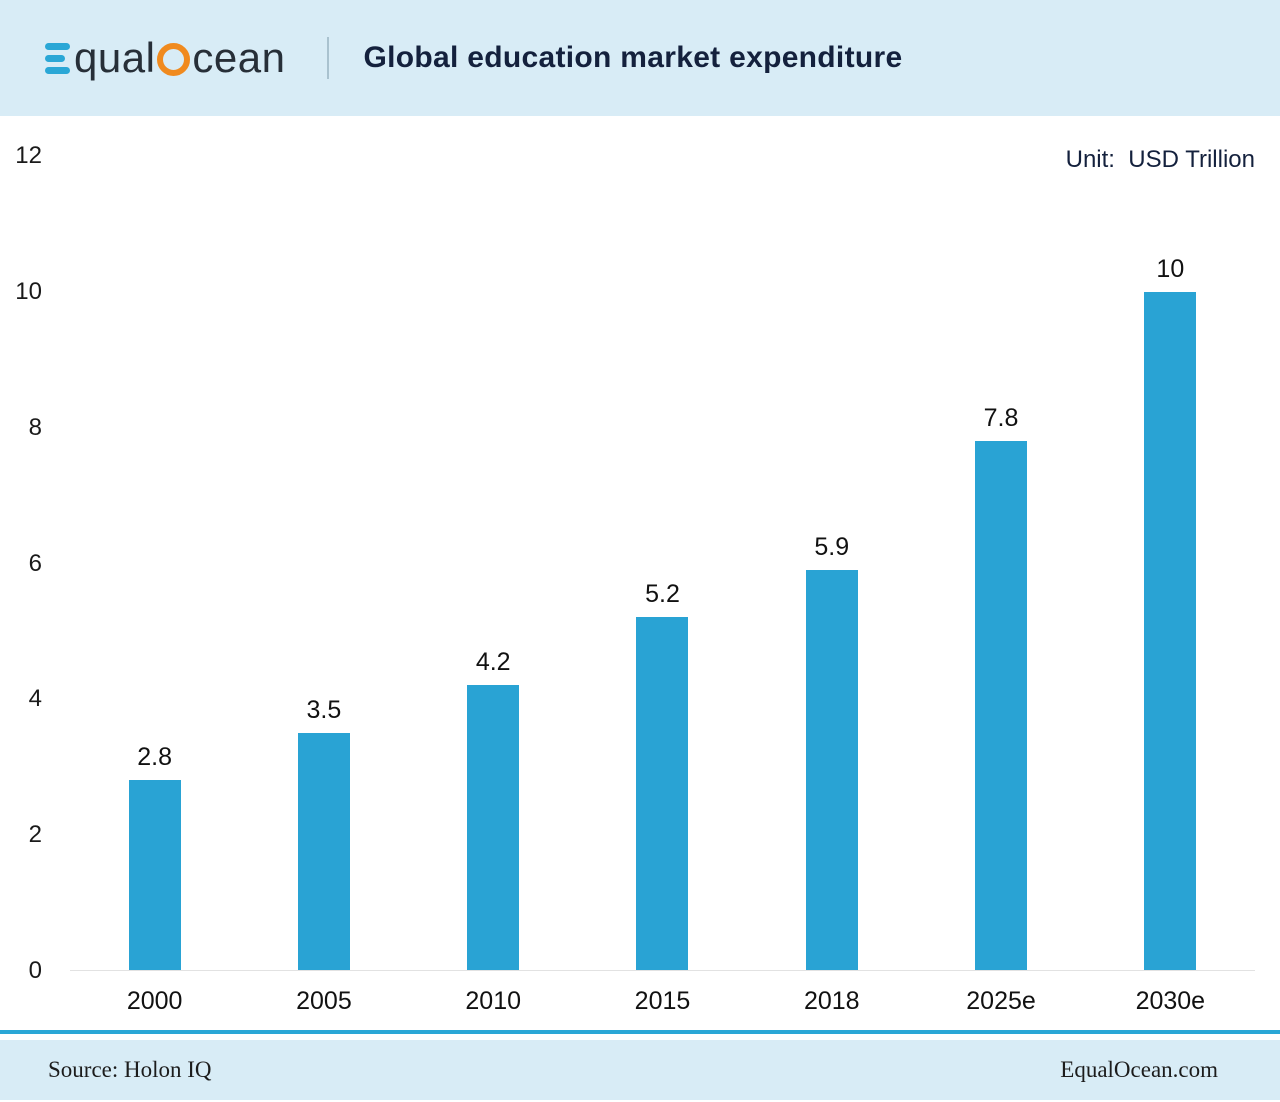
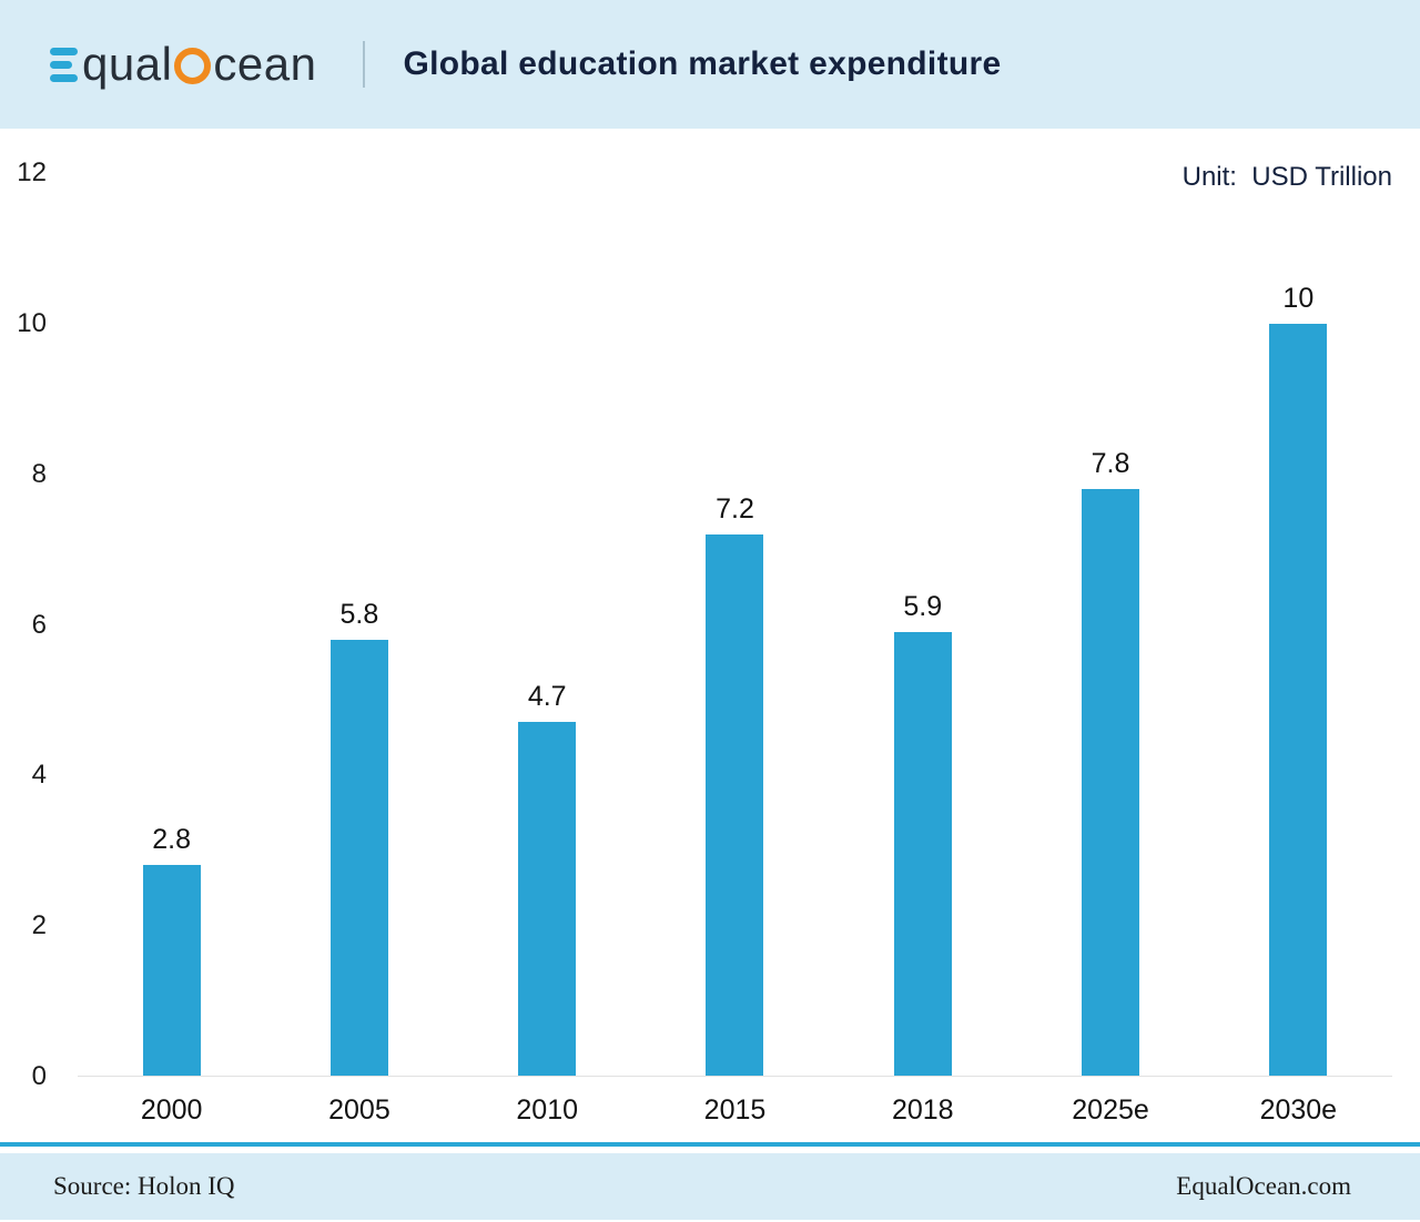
2005: 3.5 -> 5.8
2010: 4.2 -> 4.7
2015: 5.2 -> 7.2
